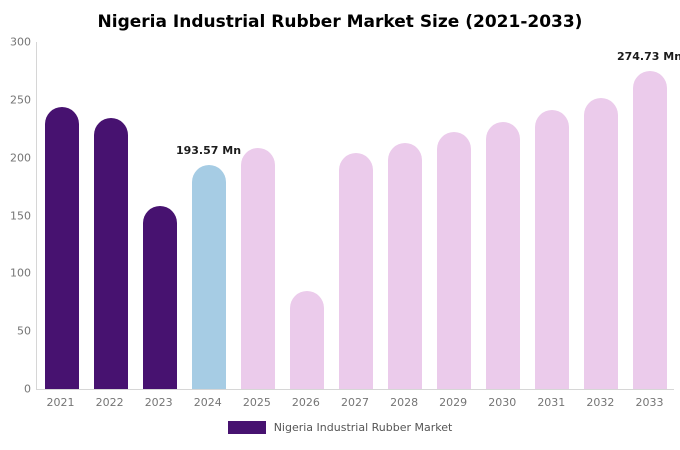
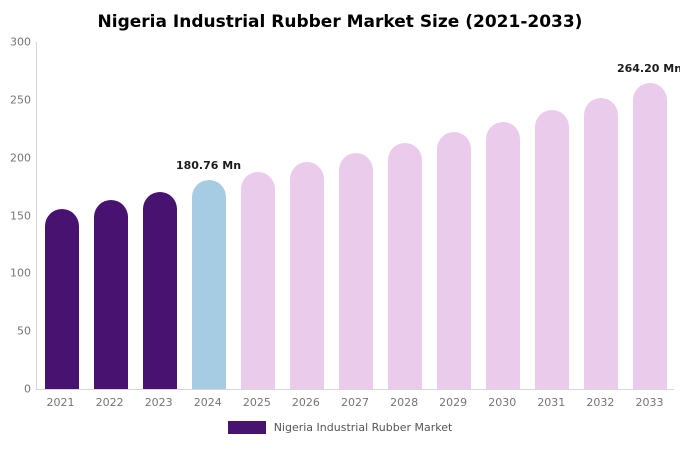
2021: 244 -> 156
2022: 234 -> 163
2023: 158 -> 170
2024: 193.57 -> 180.76
2025: 208 -> 188
2026: 85 -> 196
2033: 274.73 -> 264.20
